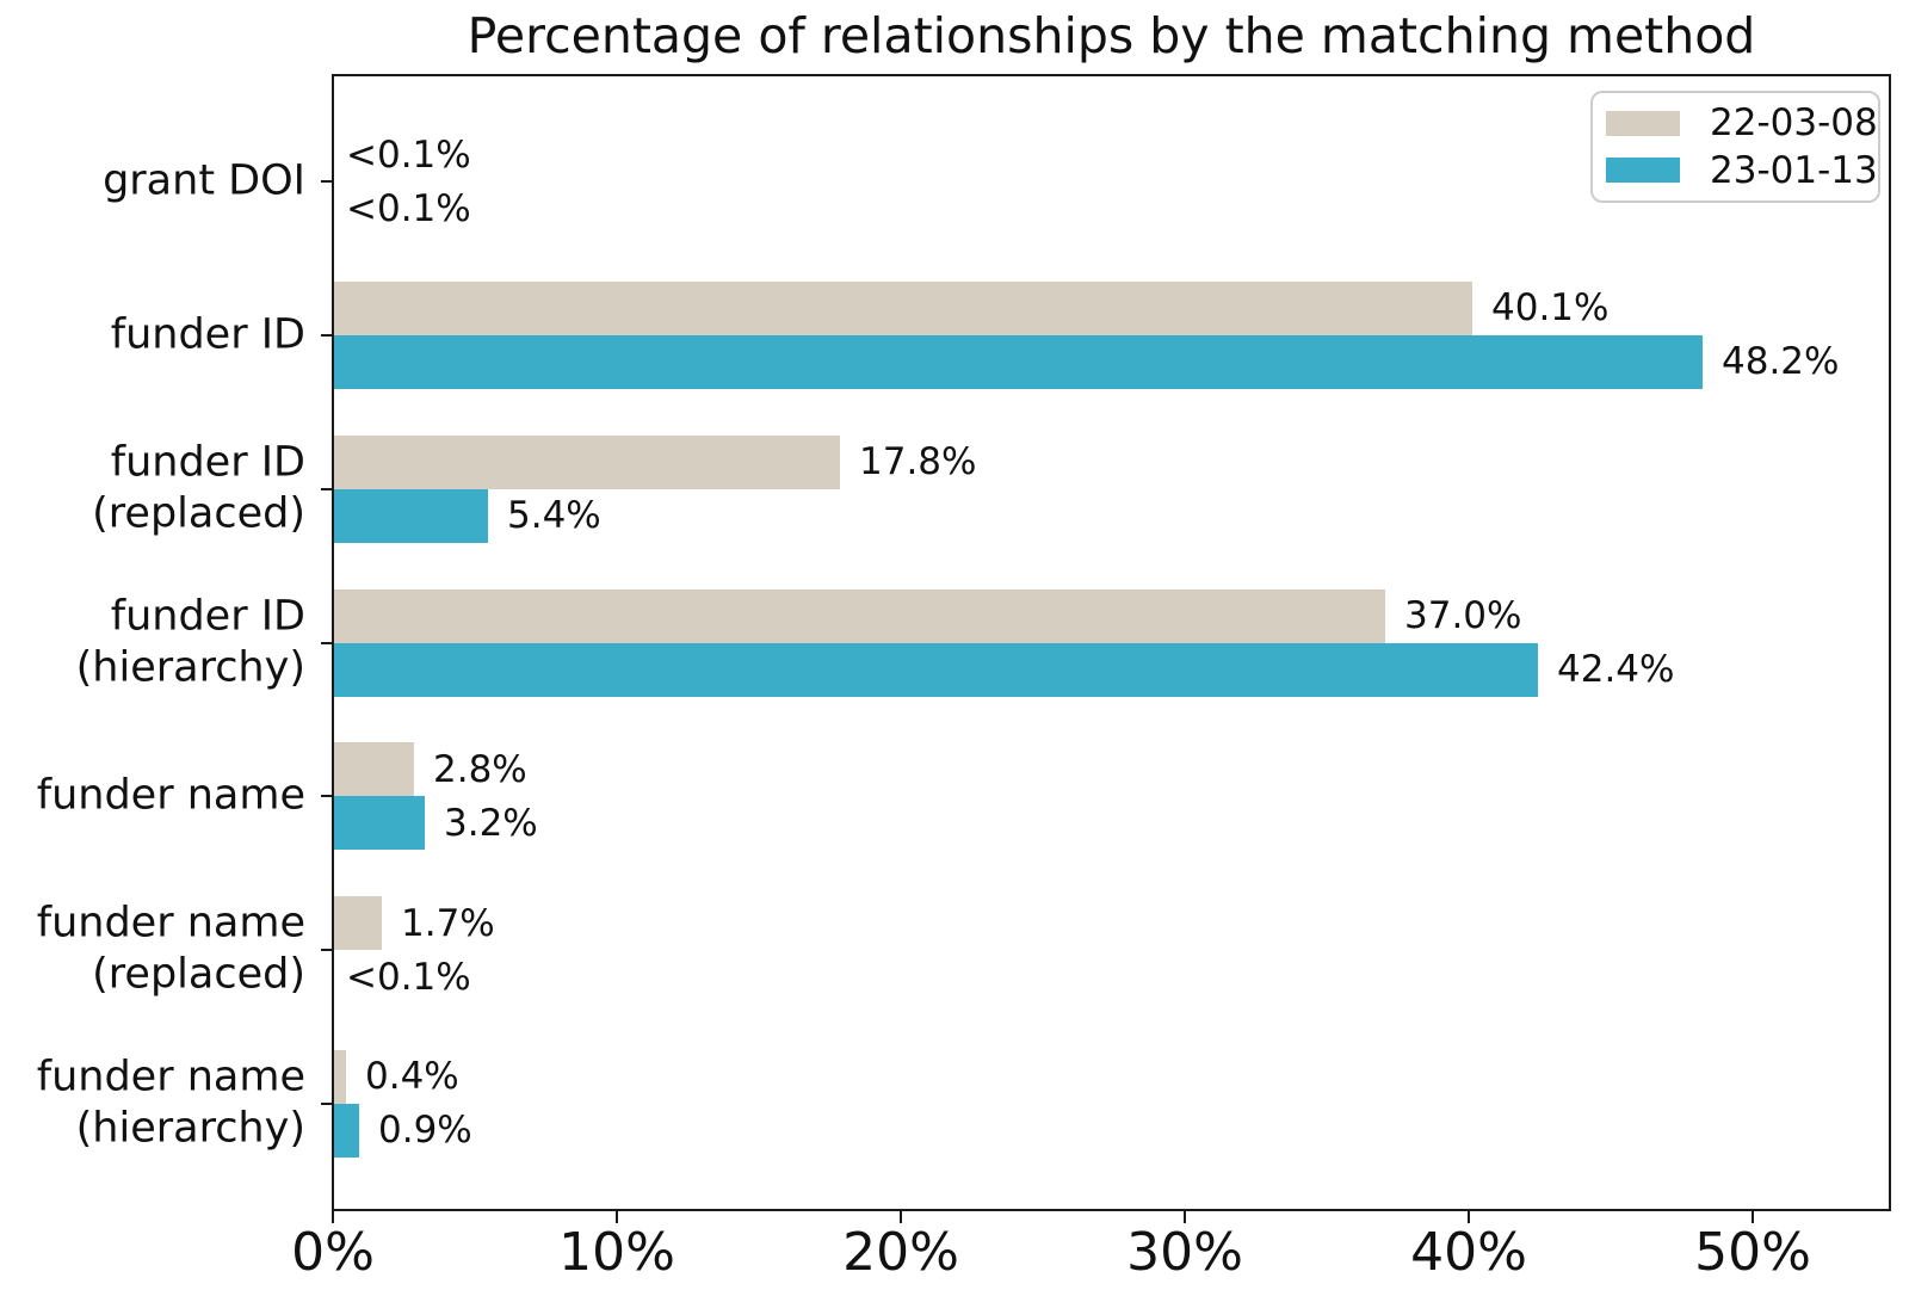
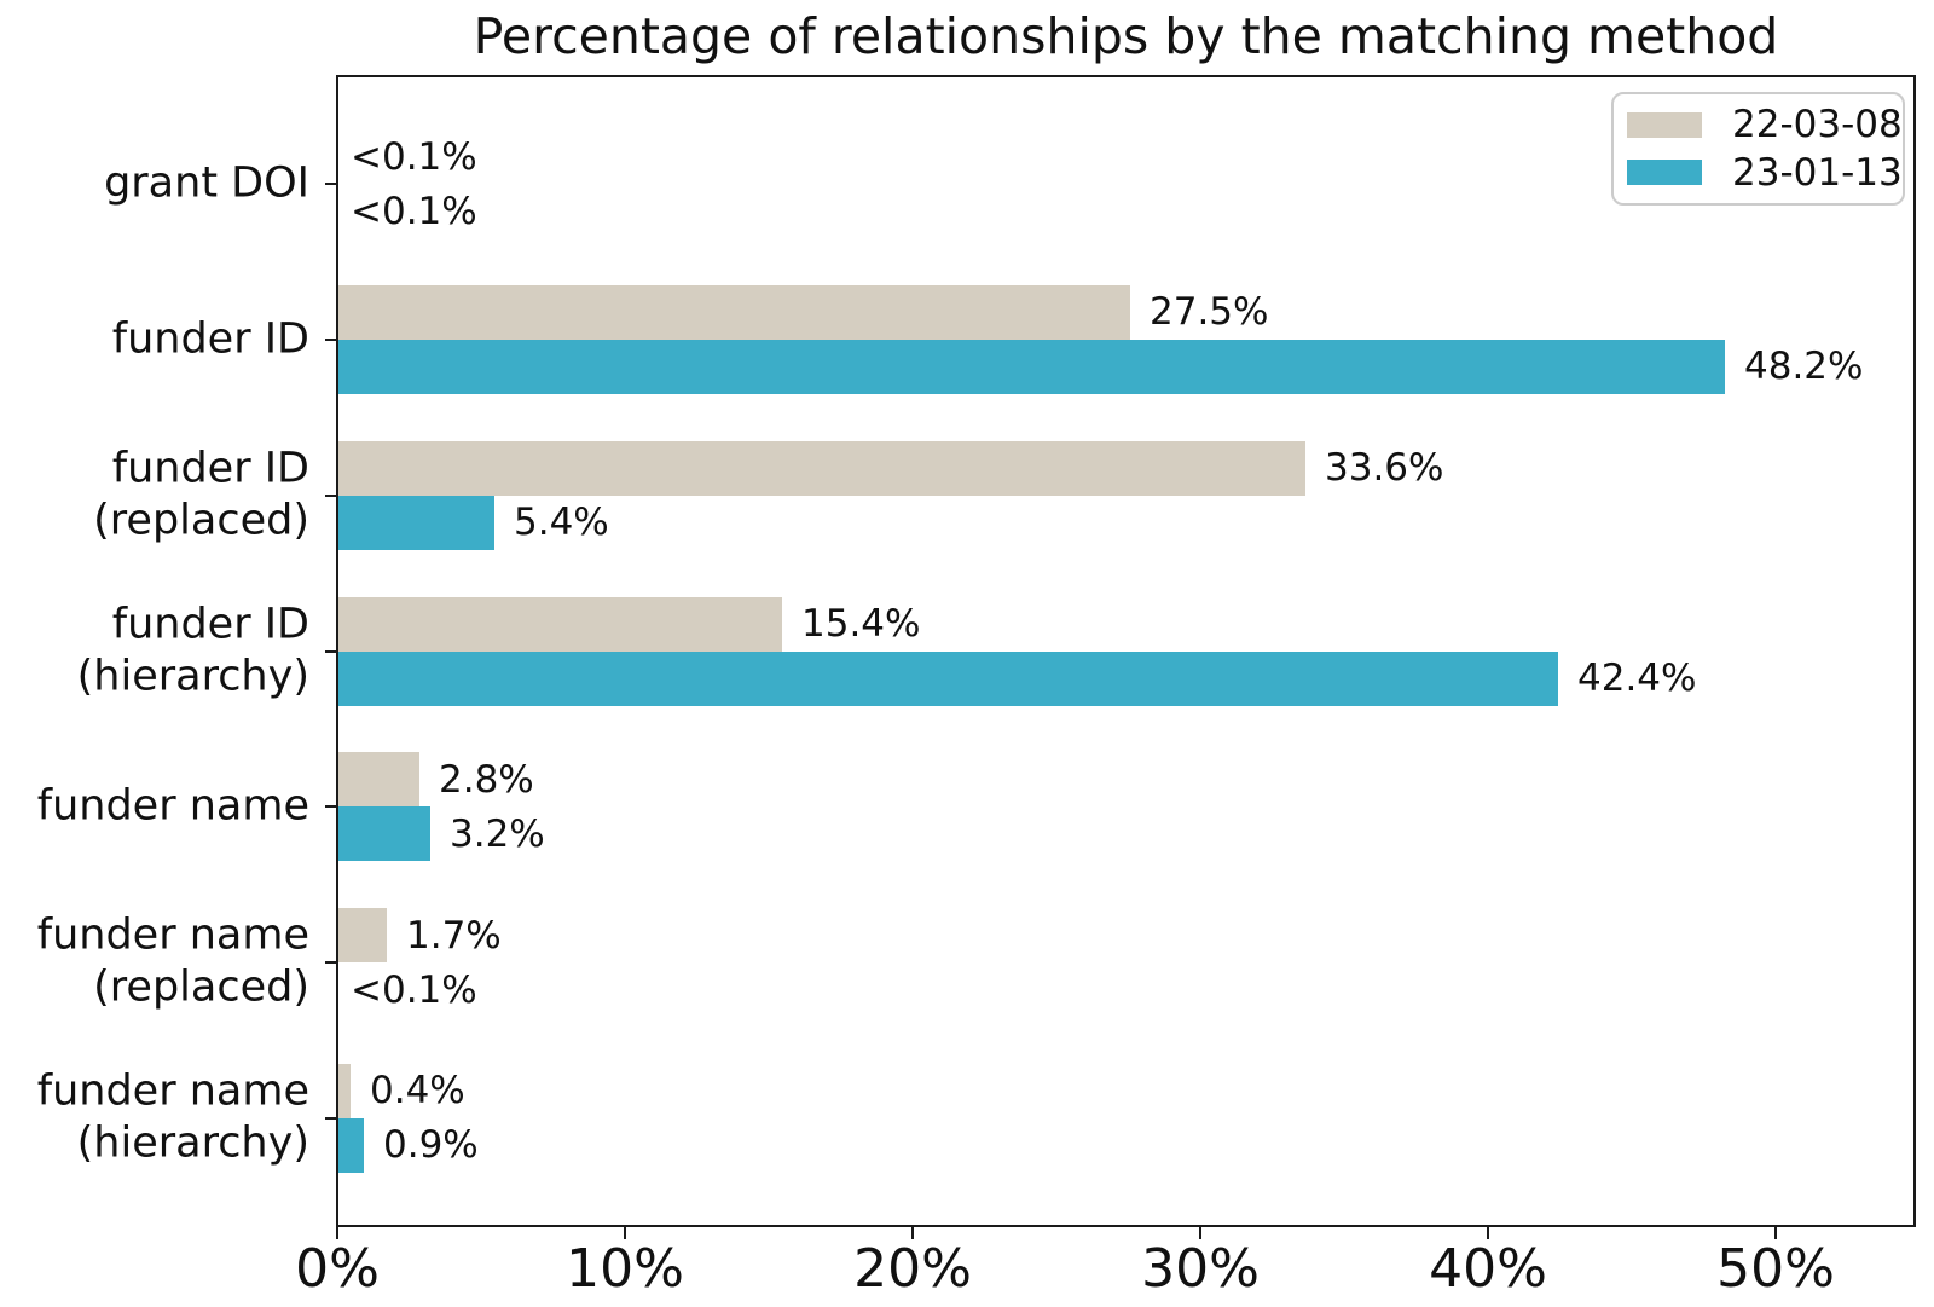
22-03-08/funder ID: 40.1% -> 27.5%
22-03-08/funder ID (replaced): 17.8% -> 33.6%
22-03-08/funder ID (hierarchy): 37.0% -> 15.4%
